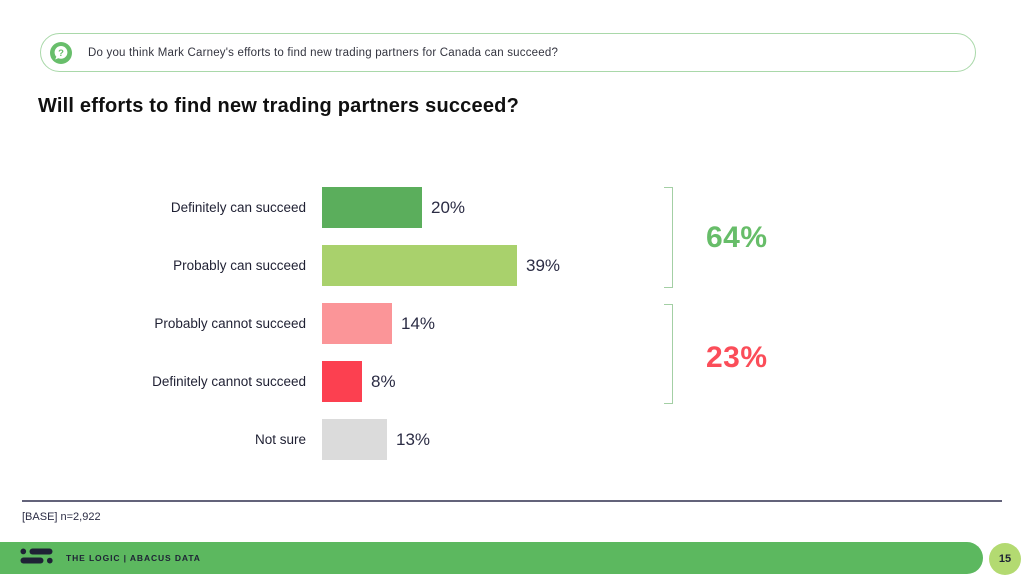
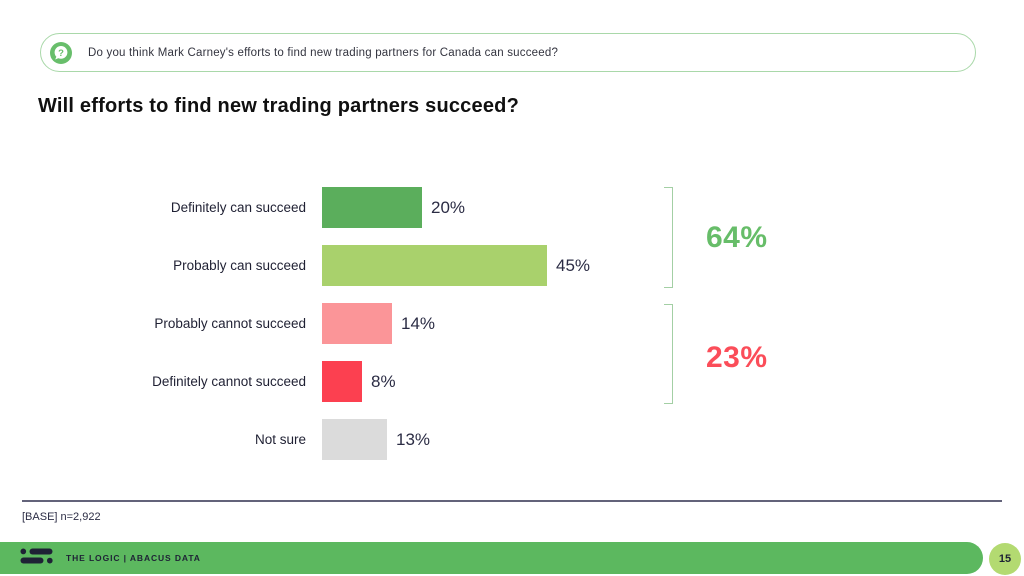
Probably can succeed: 39% -> 45%
